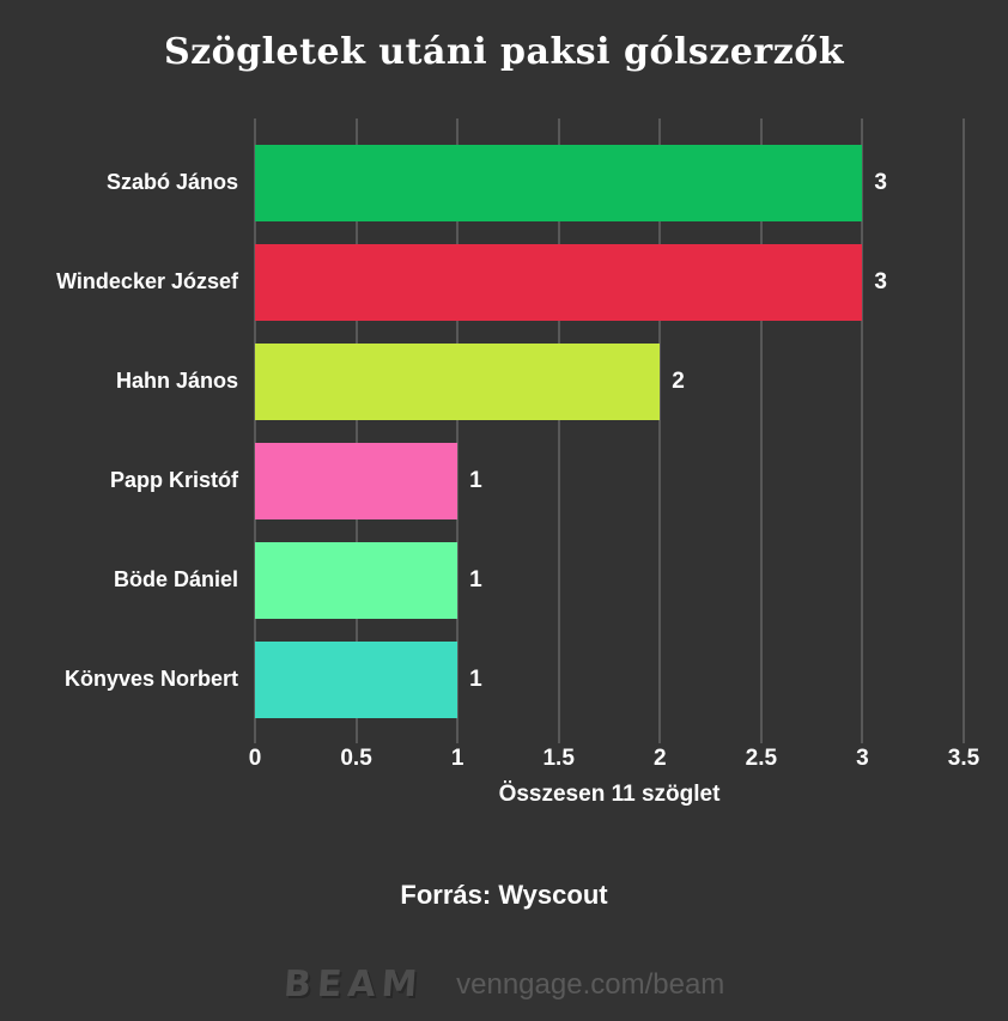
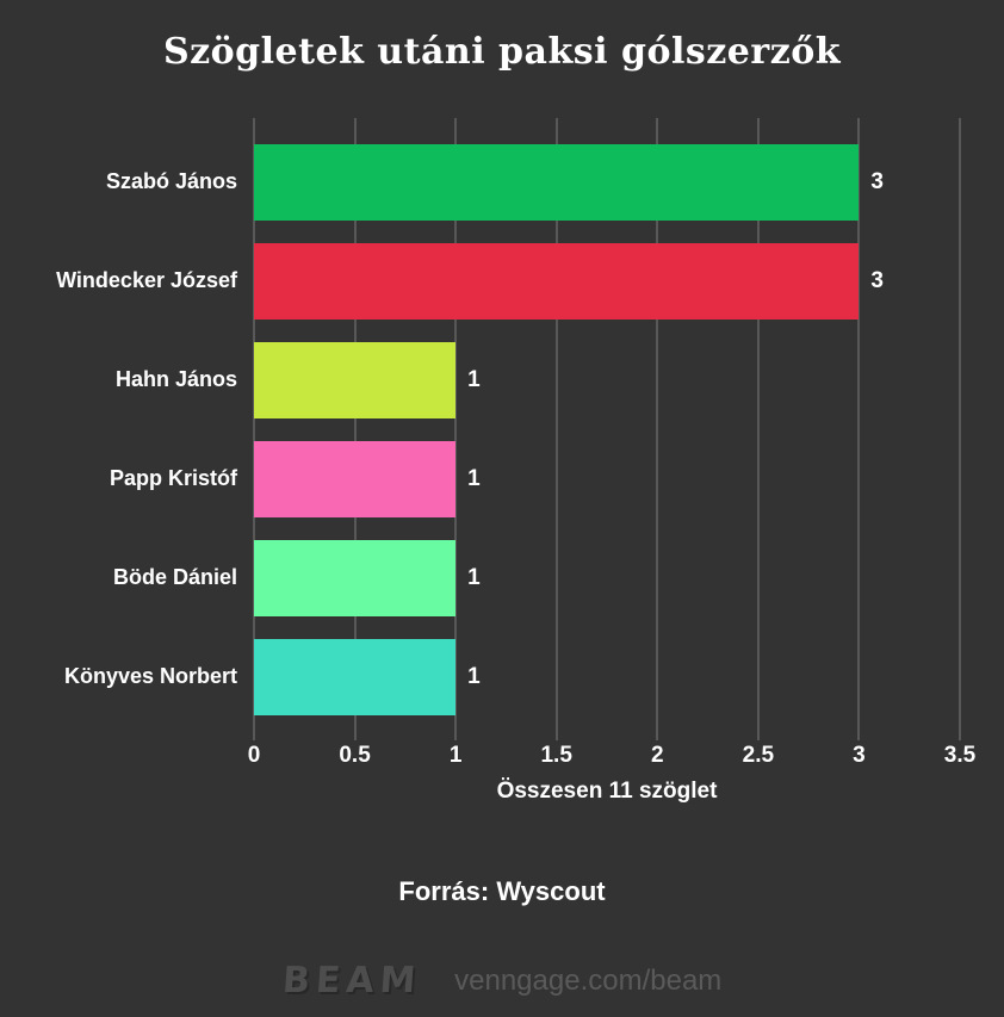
Hahn János: 2 -> 1
